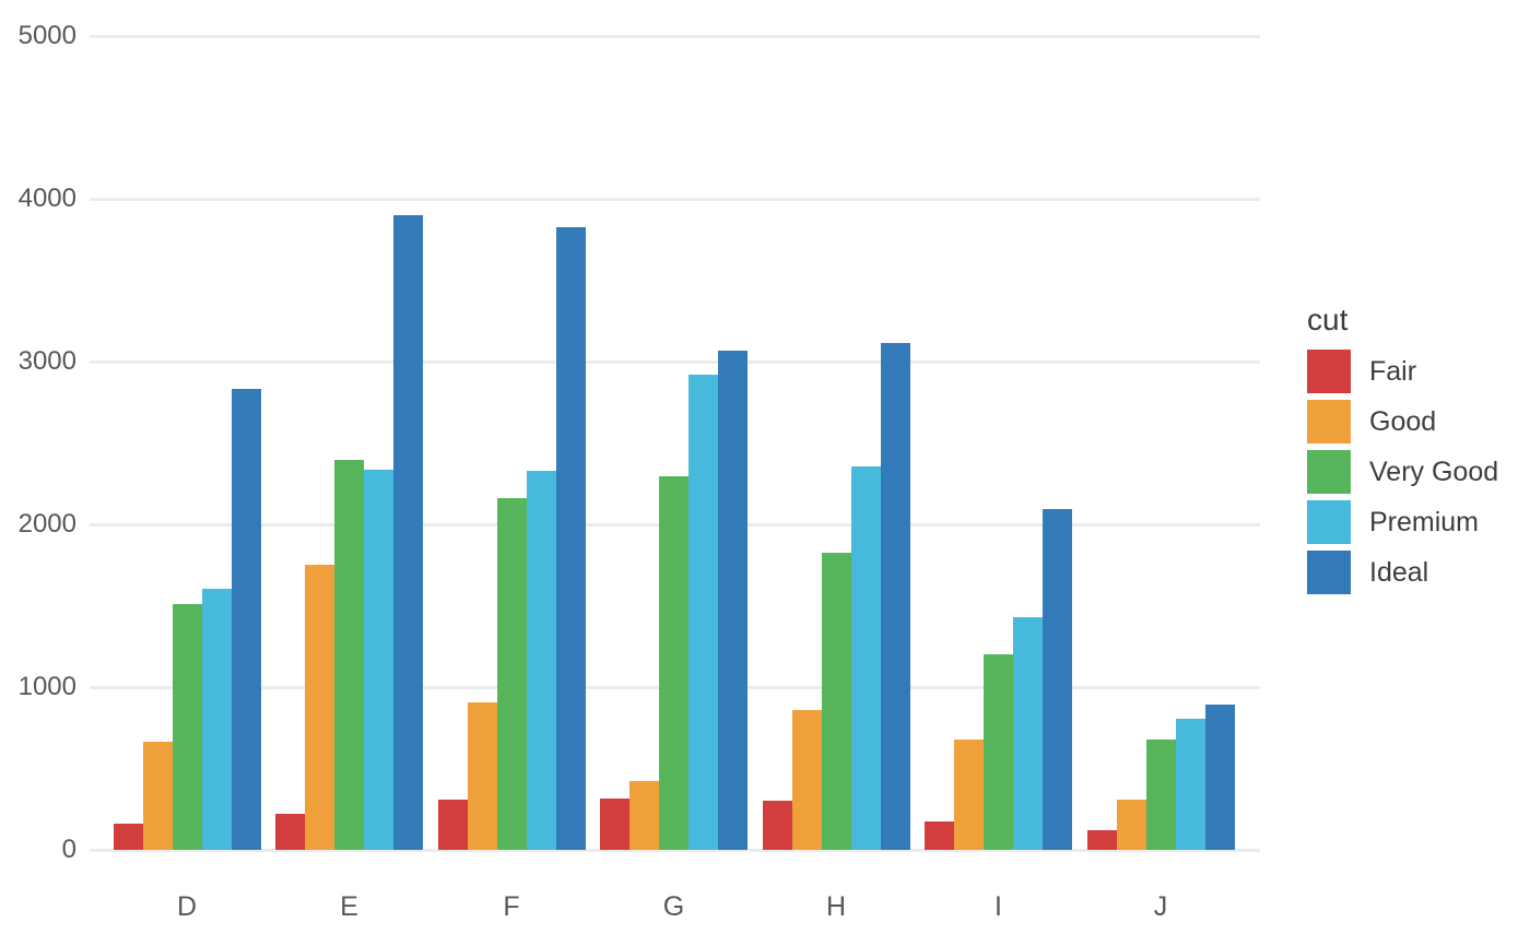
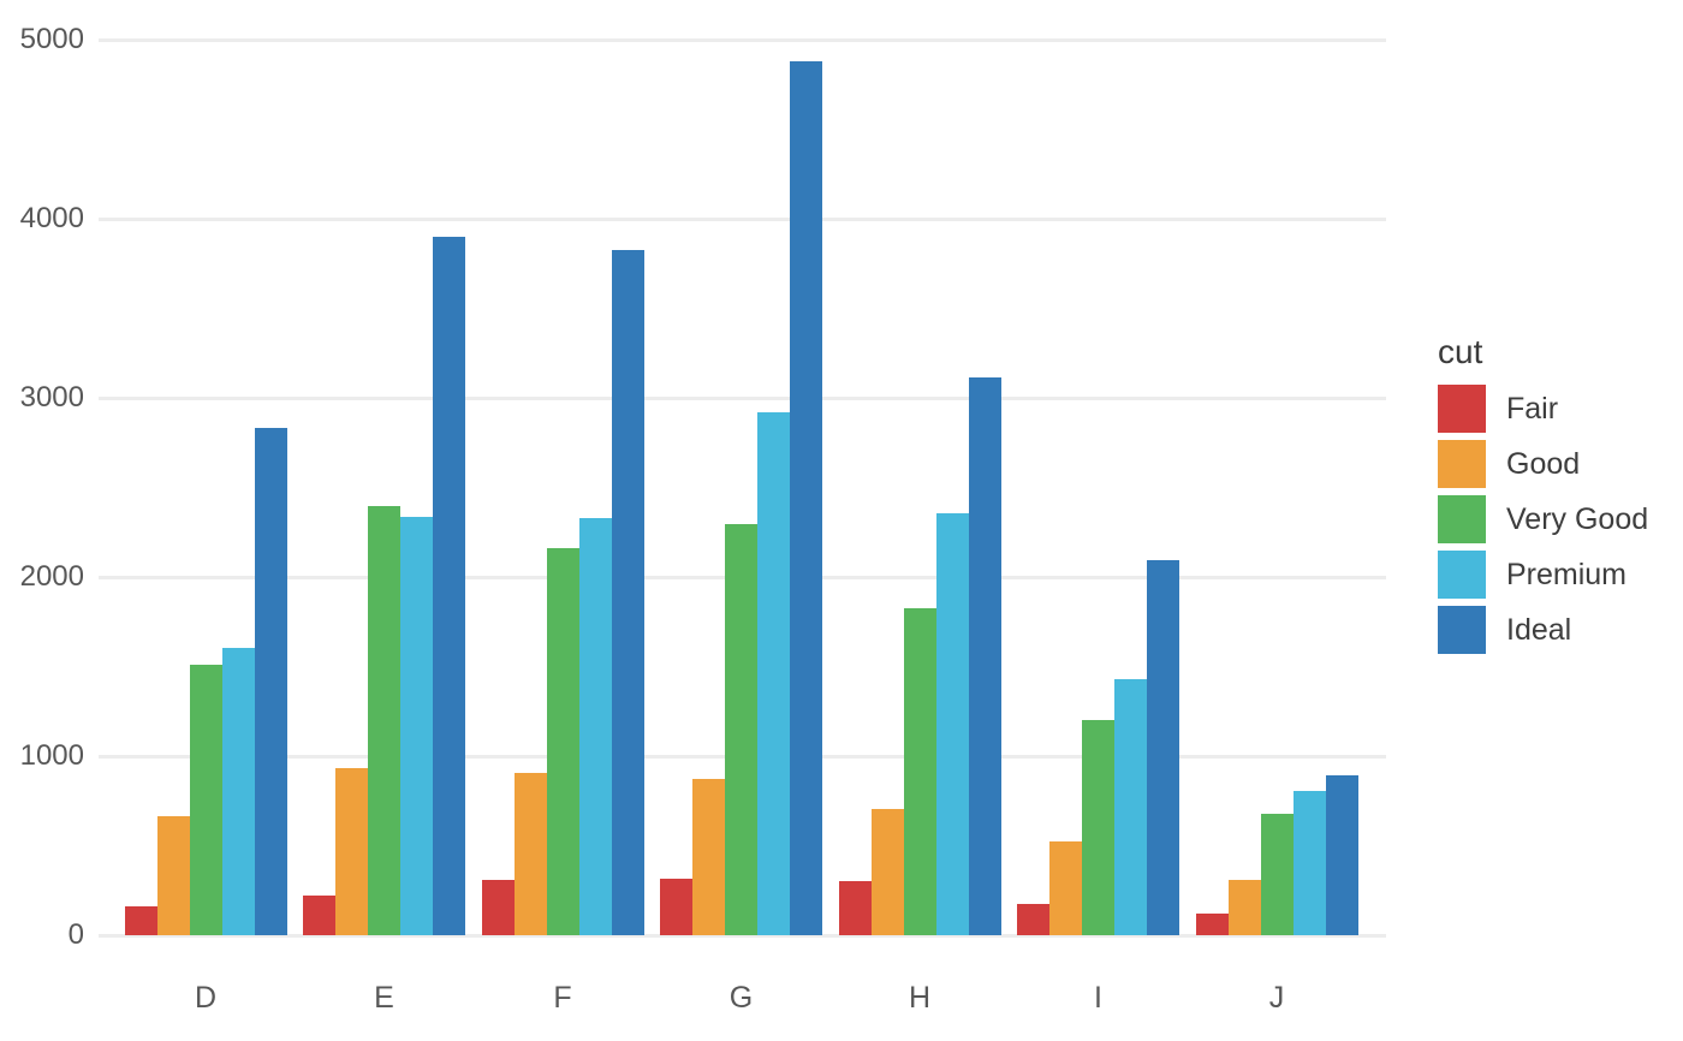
Good/E: 1750 -> 930
Good/G: 420 -> 870
Ideal/G: 3070 -> 4880
Good/H: 860 -> 700
Good/I: 680 -> 520
